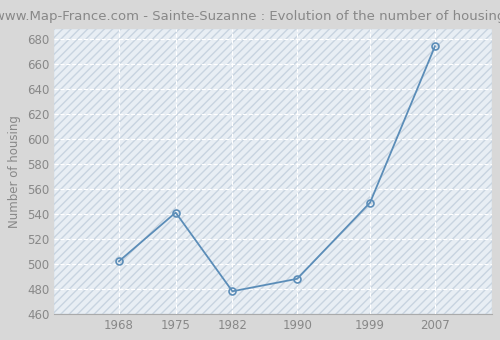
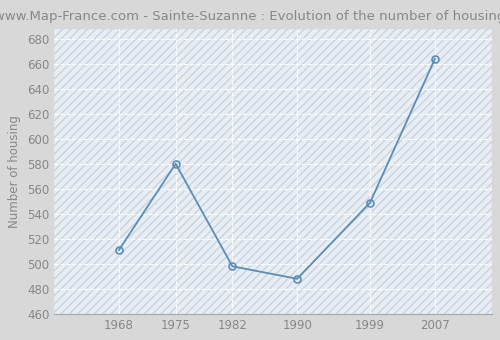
1968: 502 -> 511
1975: 541 -> 580
1982: 478 -> 498
2007: 674 -> 664
